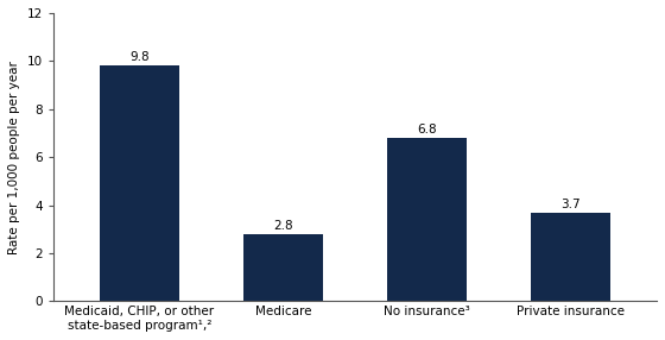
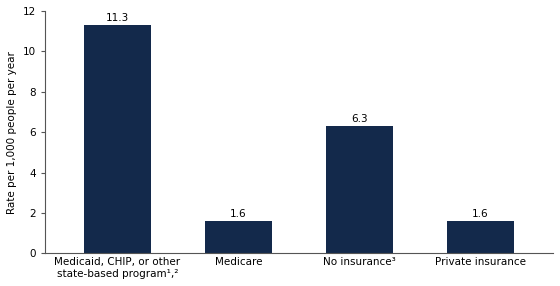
Medicaid, CHIP, or other state-based program¹,²: 9.8 -> 11.3
Medicare: 2.8 -> 1.6
No insurance³: 6.8 -> 6.3
Private insurance: 3.7 -> 1.6
